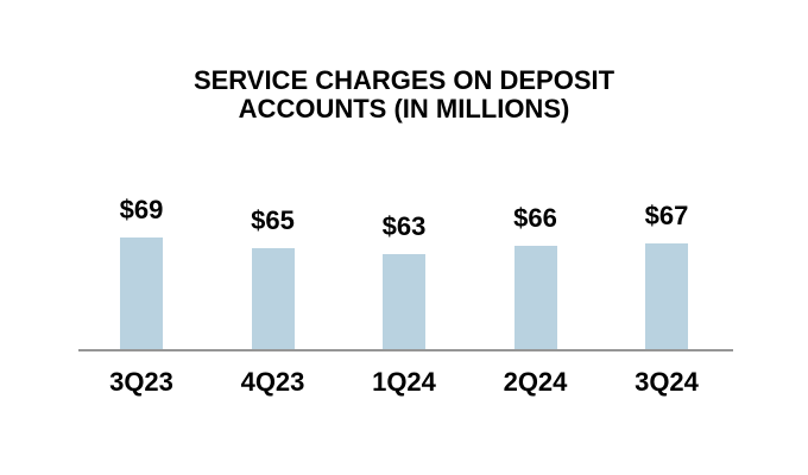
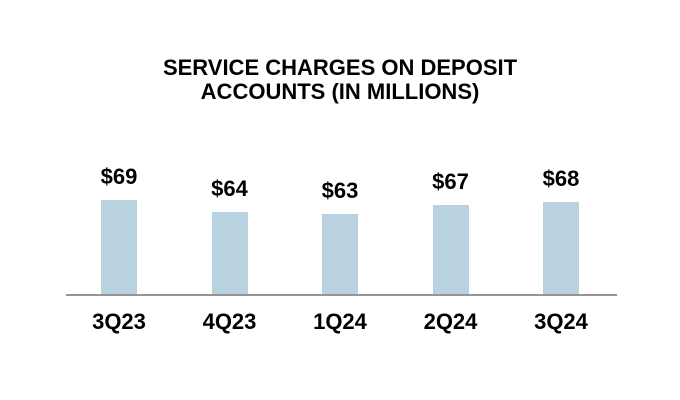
4Q23: $65 -> $64
2Q24: $66 -> $67
3Q24: $67 -> $68
